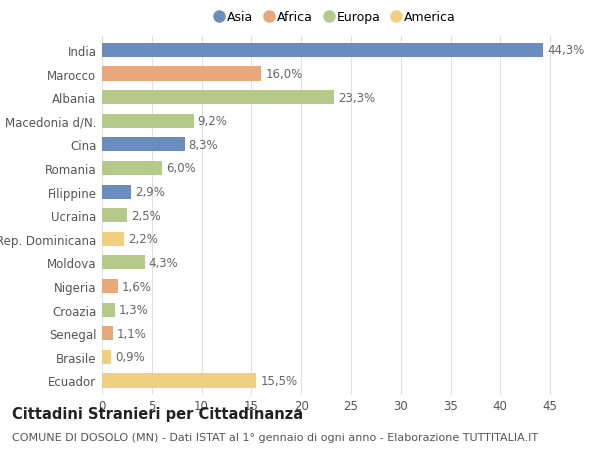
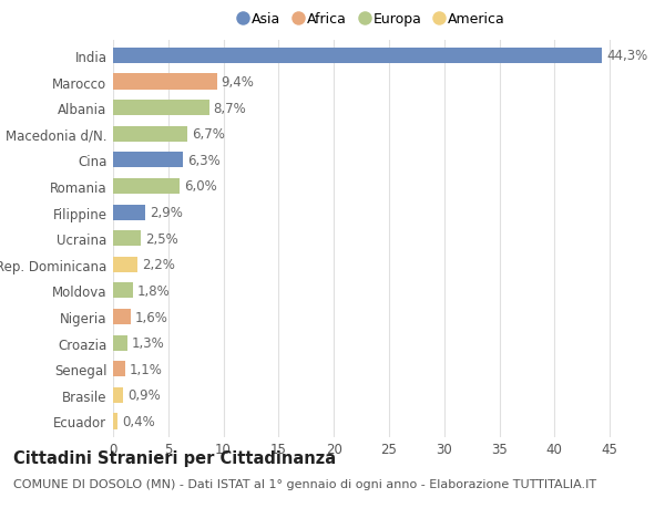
Marocco: 16,0% -> 9,4%
Albania: 23,3% -> 8,7%
Macedonia d/N.: 9,2% -> 6,7%
Cina: 8,3% -> 6,3%
Moldova: 4,3% -> 1,8%
Ecuador: 15,5% -> 0,4%
